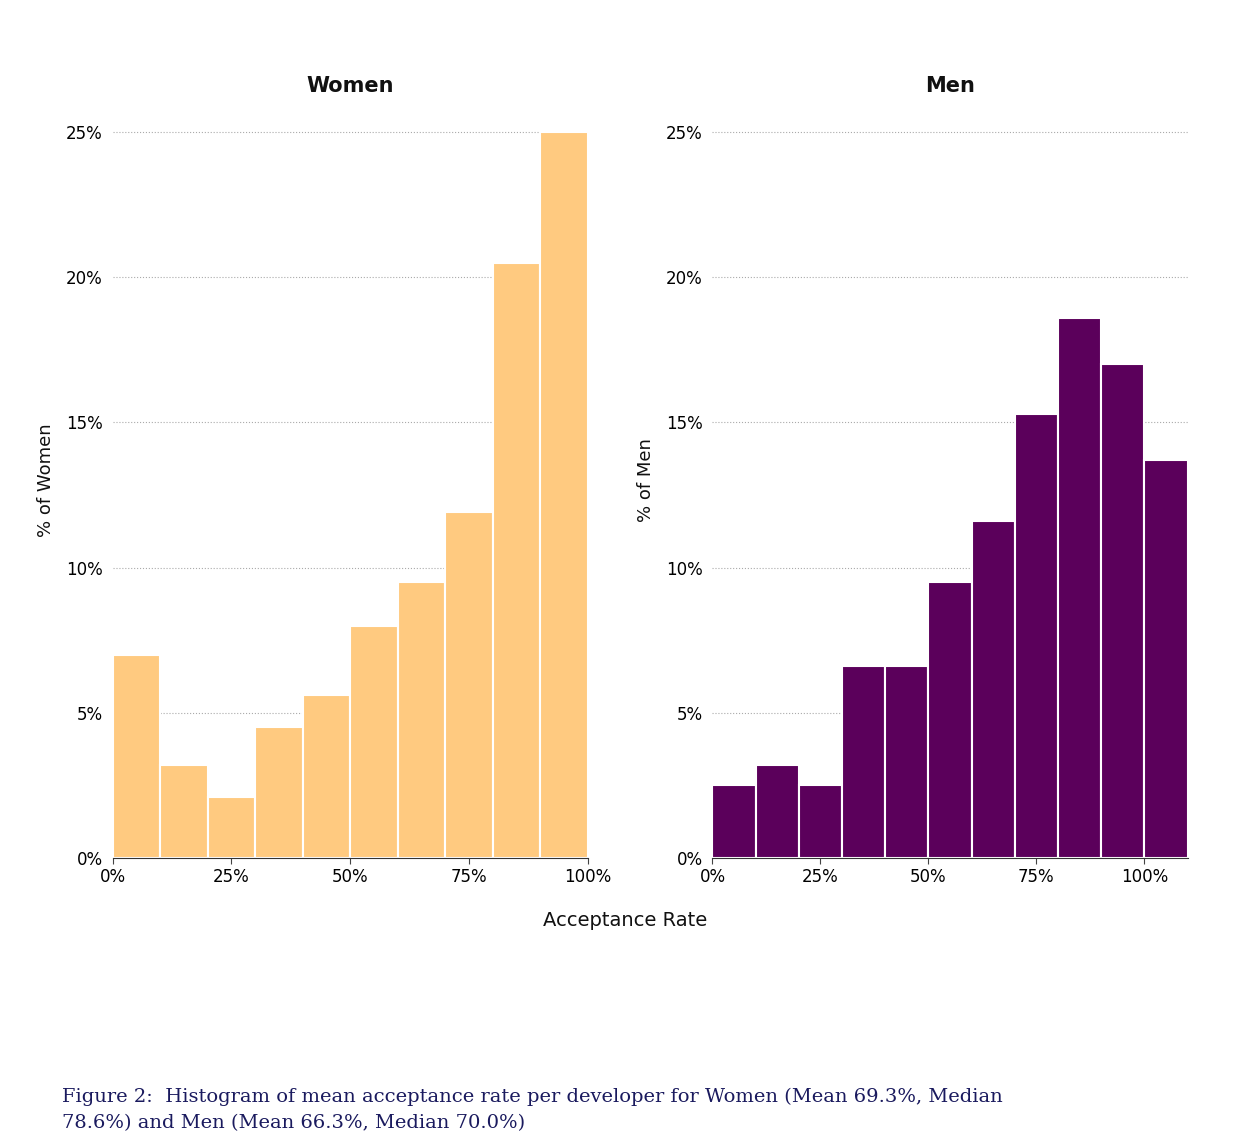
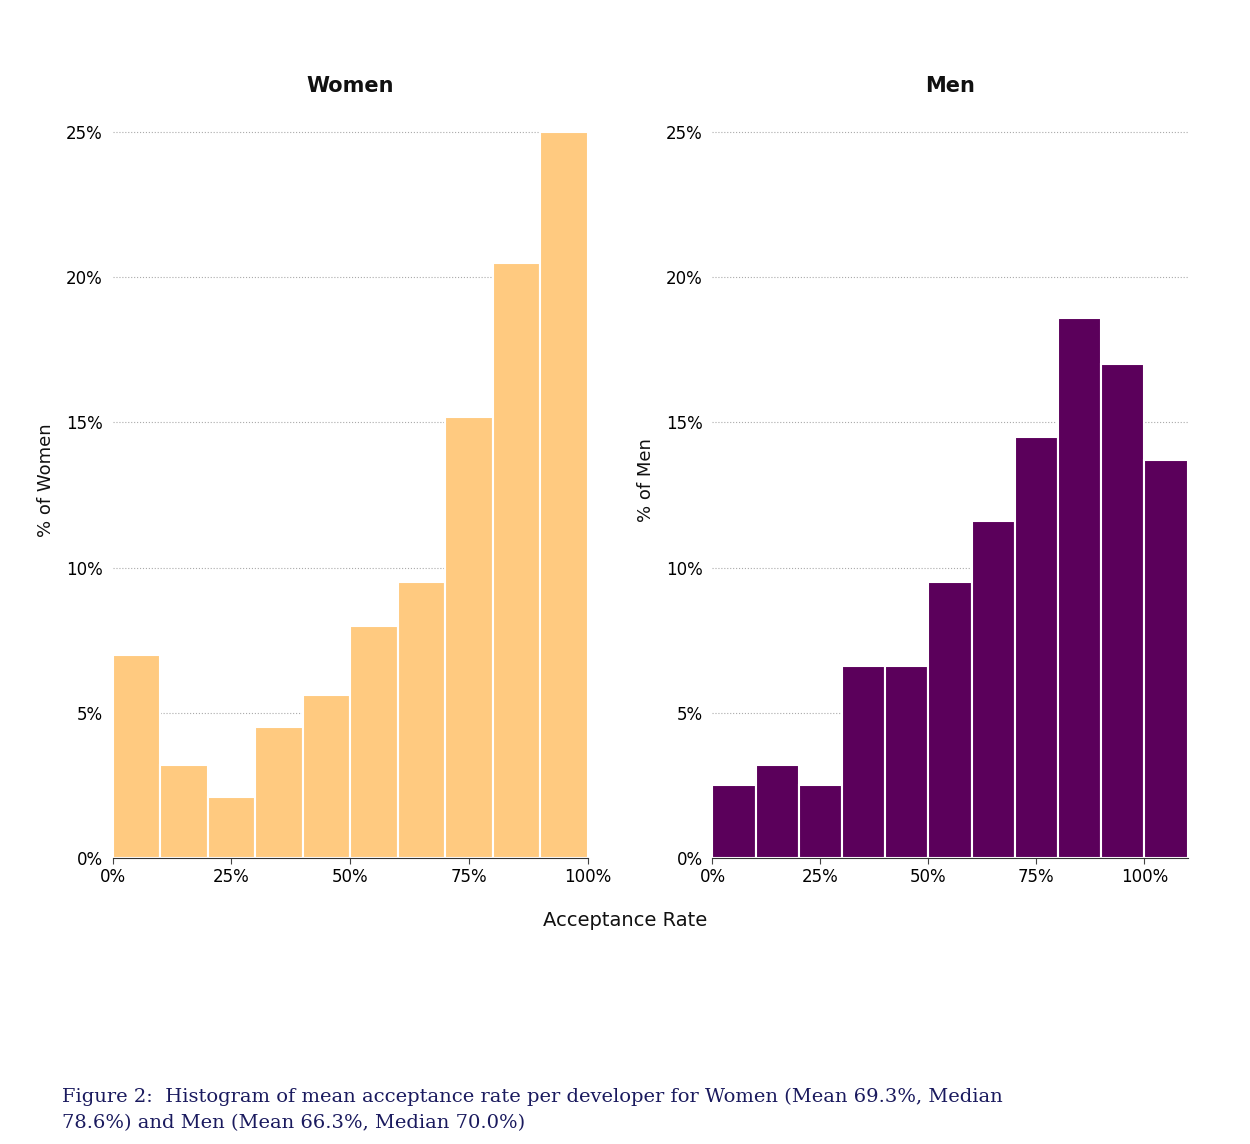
Women/75%: 11.9% -> 15.2%
Men/75%: 15.3% -> 14.5%
